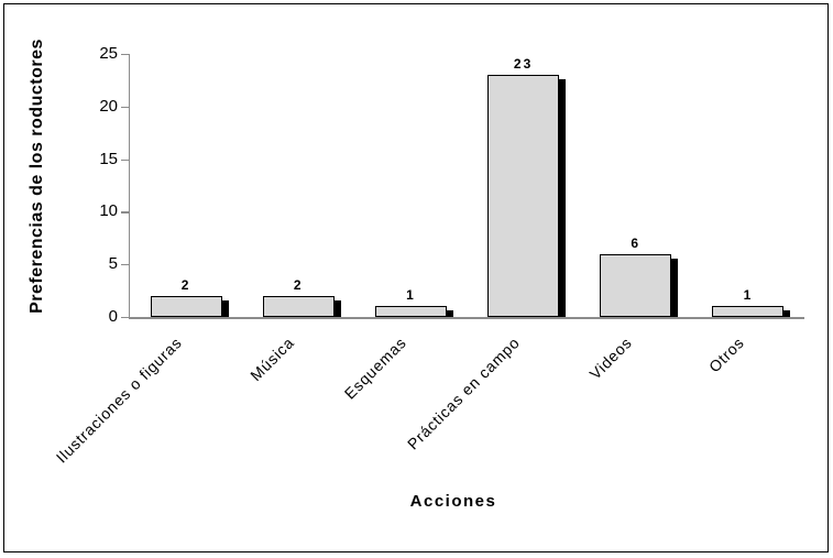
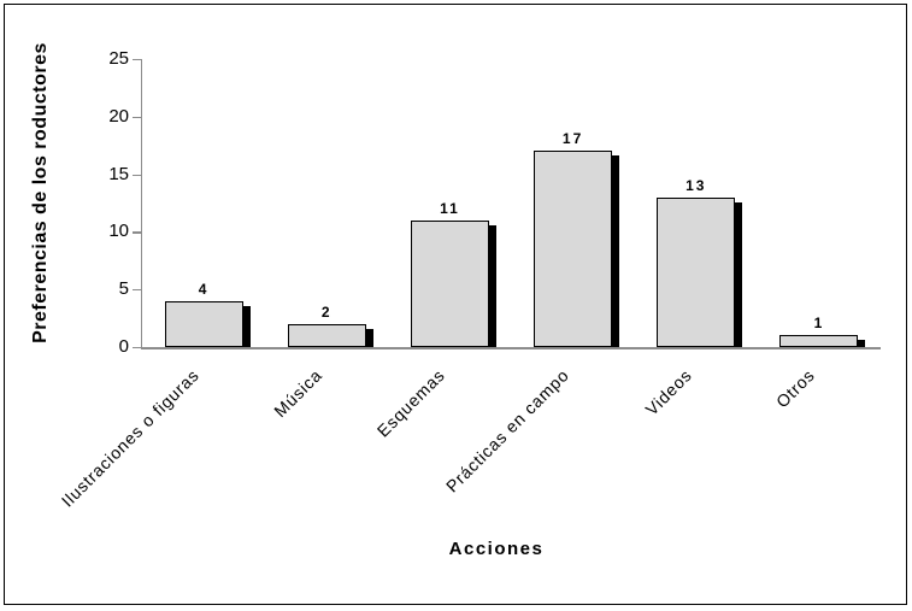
Ilustraciones o figuras: 2 -> 4
Esquemas: 1 -> 11
Prácticas en campo: 23 -> 17
Videos: 6 -> 13
